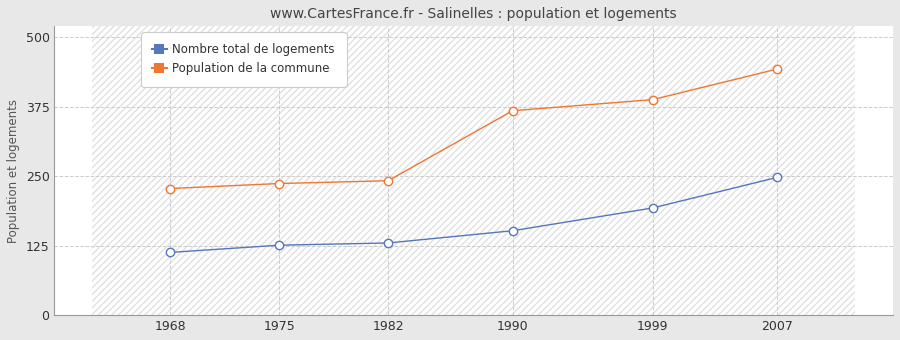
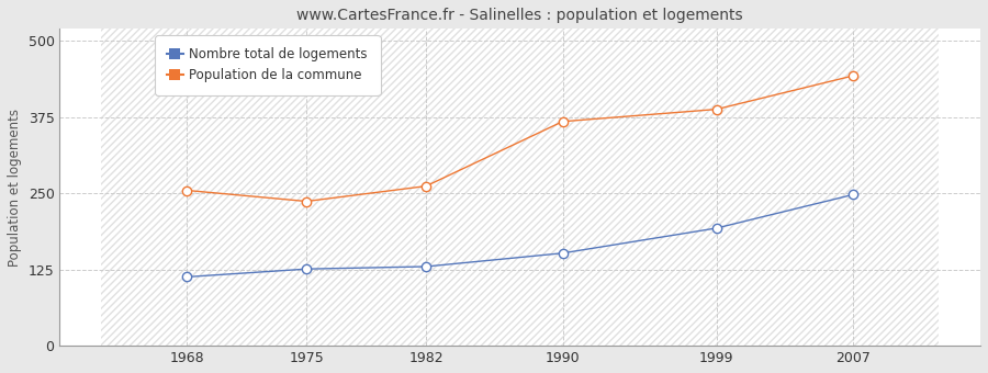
Population de la commune/1968: 228 -> 255
Population de la commune/1982: 242 -> 262
